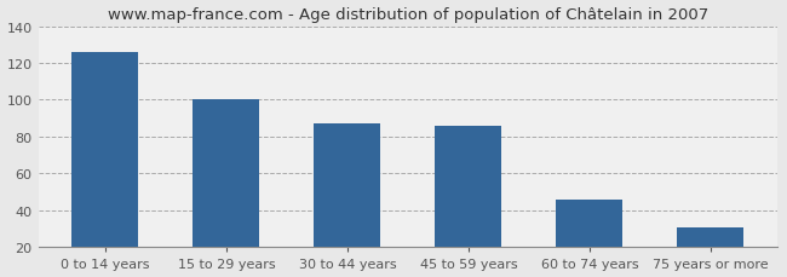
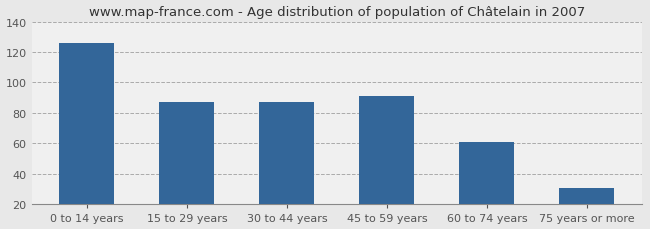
15 to 29 years: 100 -> 87
45 to 59 years: 86 -> 91
60 to 74 years: 46 -> 61
